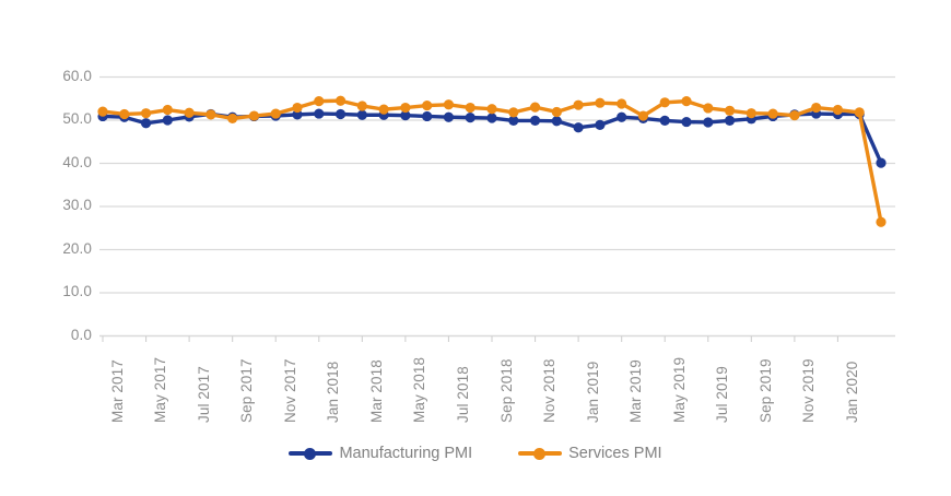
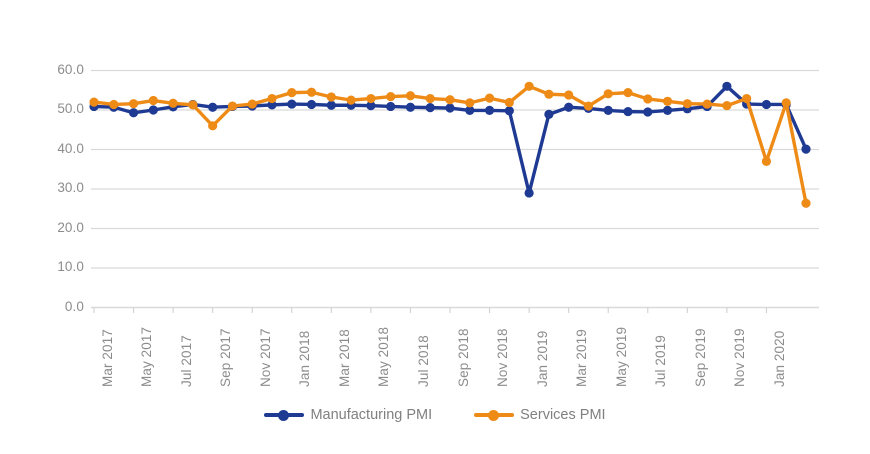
Services PMI/Sep 2017: 50 -> 46
Manufacturing PMI/Jan 2019: 48 -> 29
Services PMI/Jan 2019: 54 -> 56
Manufacturing PMI/Nov 2019: 51 -> 56
Services PMI/Jan 2020: 52 -> 37
